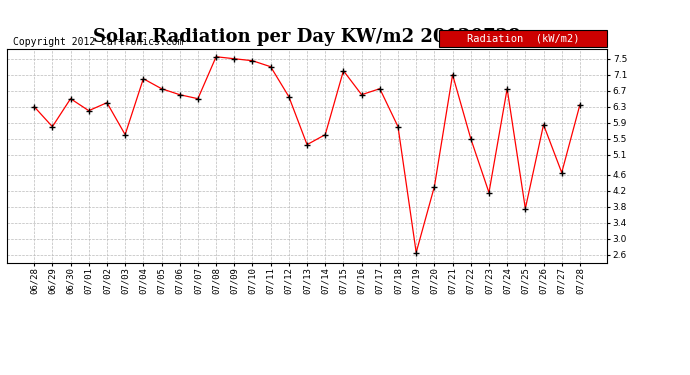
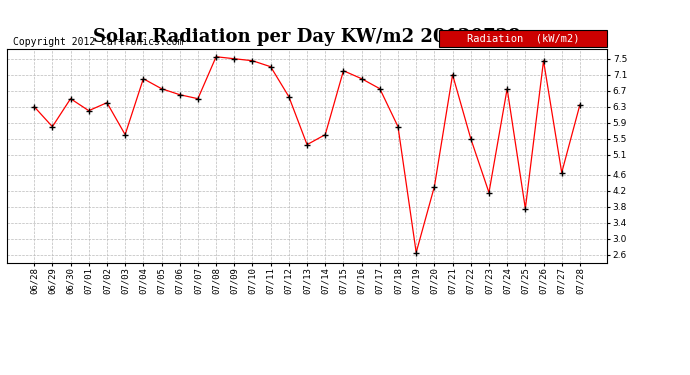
07/16: 6.60 -> 7.00
07/26: 5.85 -> 7.45
